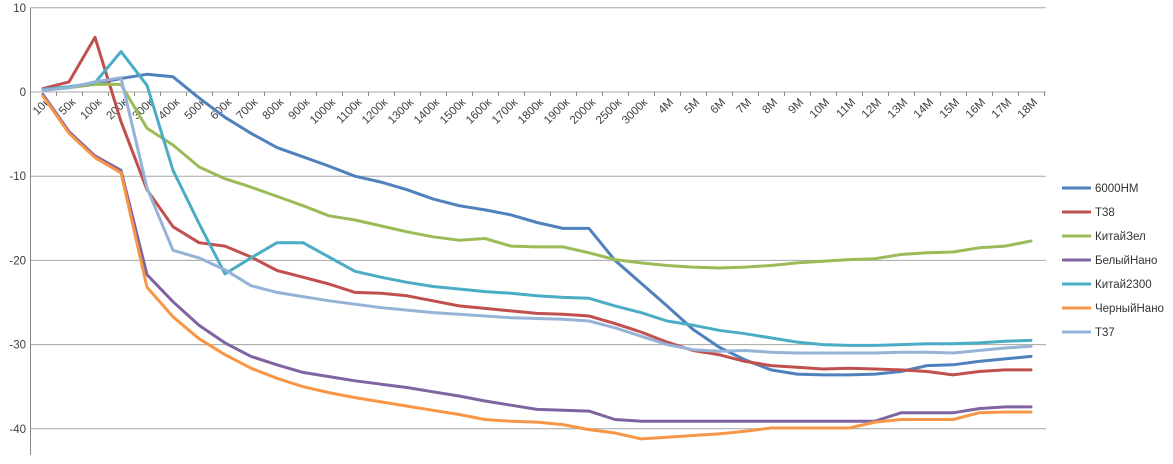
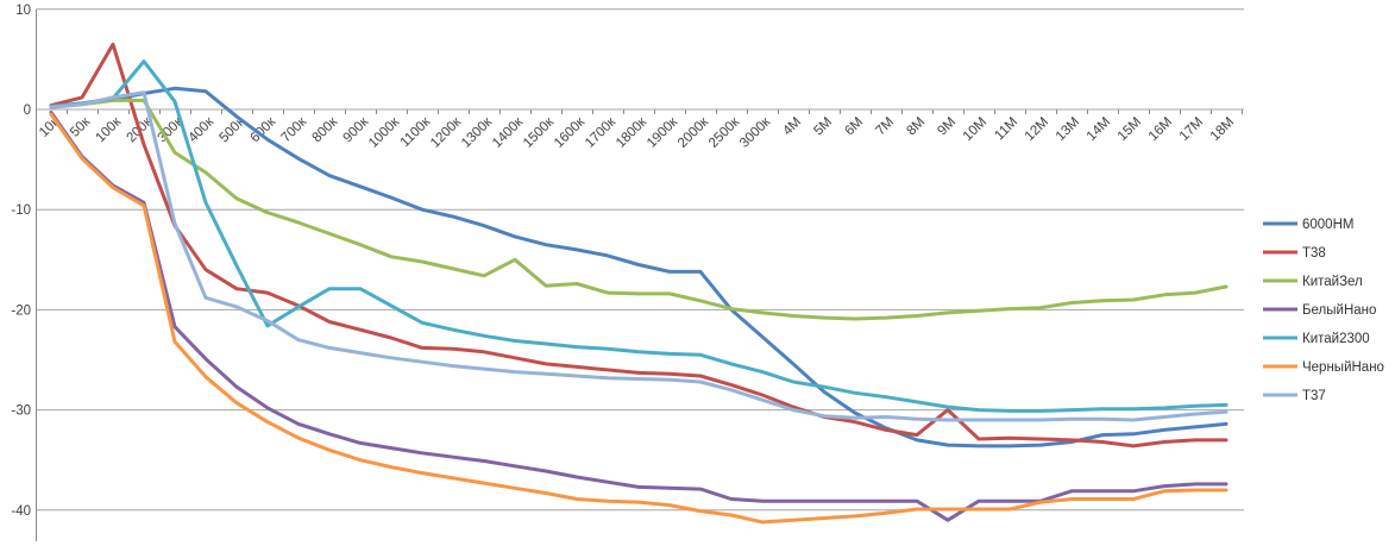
КитайЗел/1400к: -17 -> -15
Т38/9M: -33 -> -30
БелыйНано/9M: -39 -> -41
